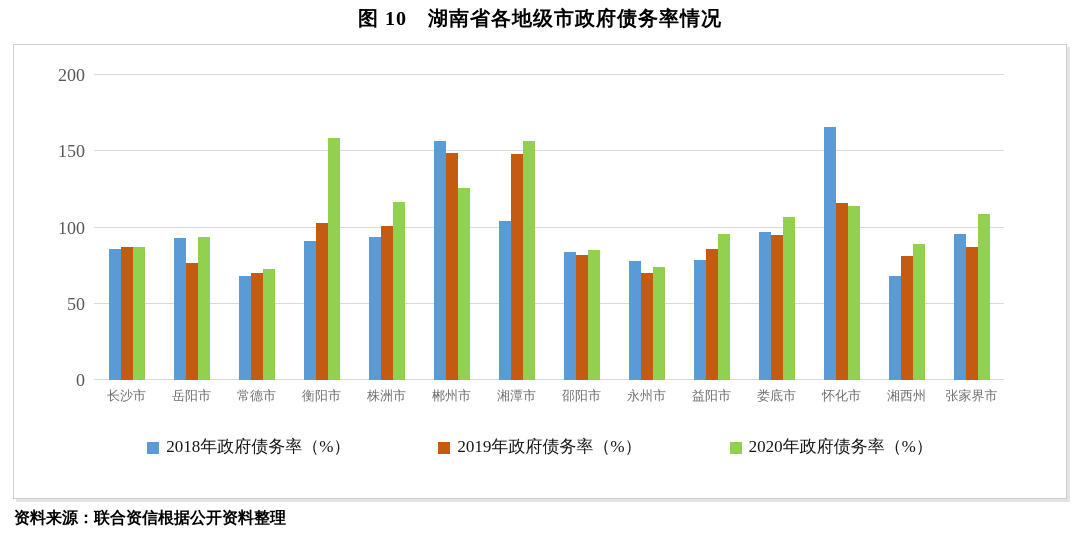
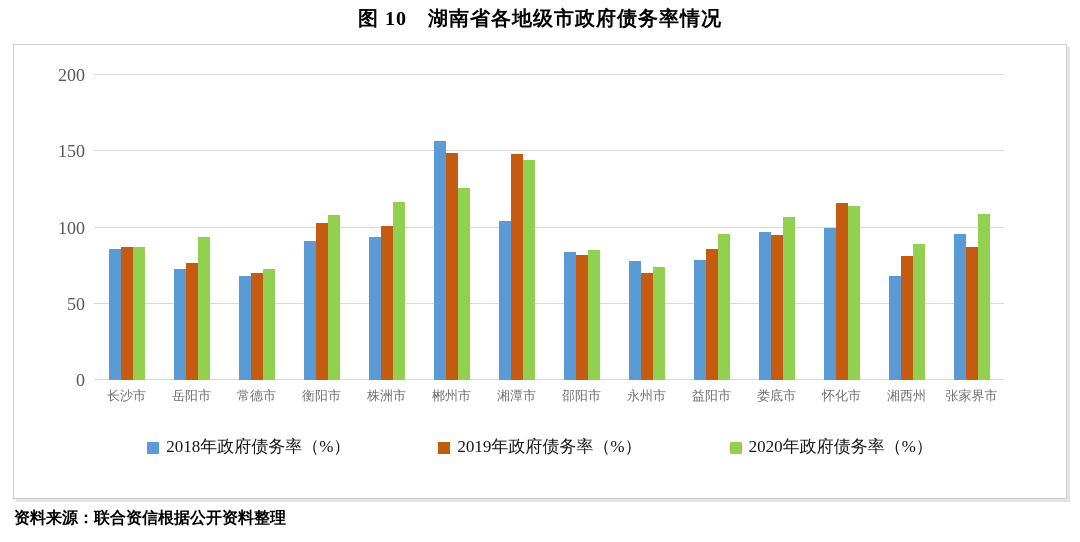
2018年政府债务率（%）/岳阳市: 93 -> 73
2020年政府债务率（%）/衡阳市: 159 -> 108
2020年政府债务率（%）/湘潭市: 157 -> 144
2018年政府债务率（%）/怀化市: 166 -> 100
